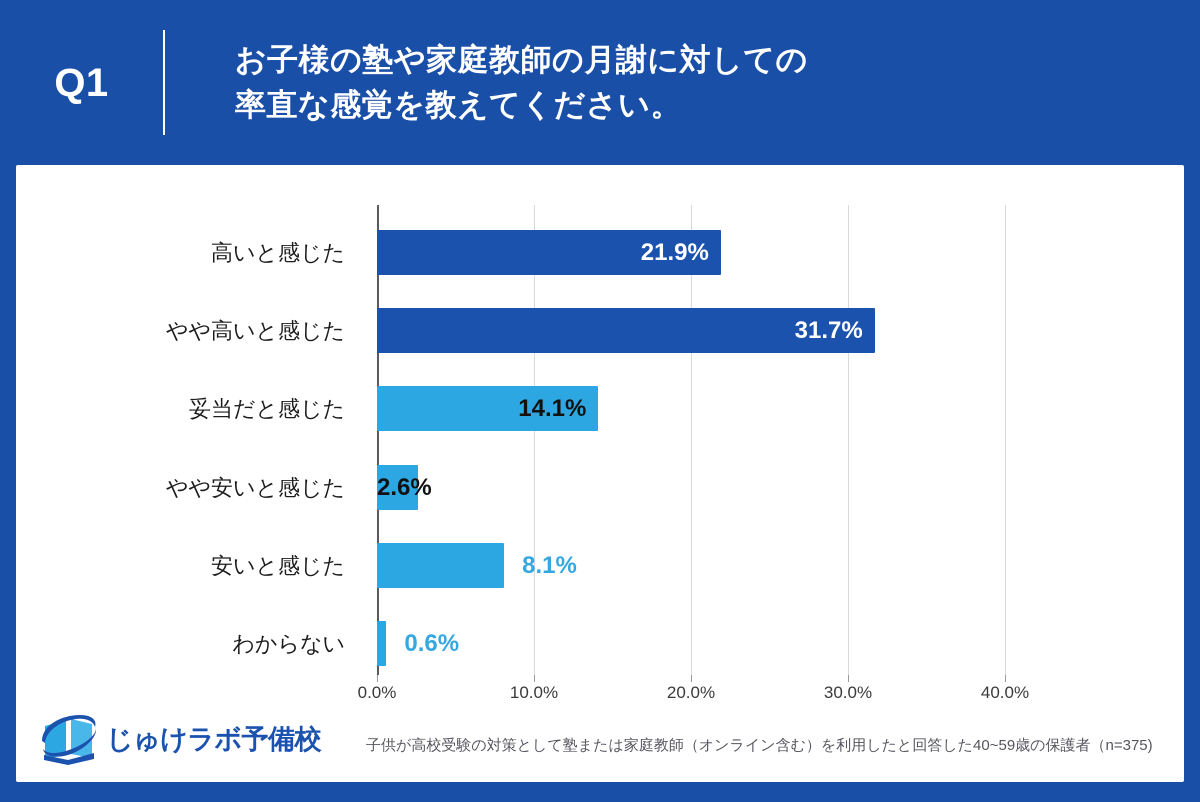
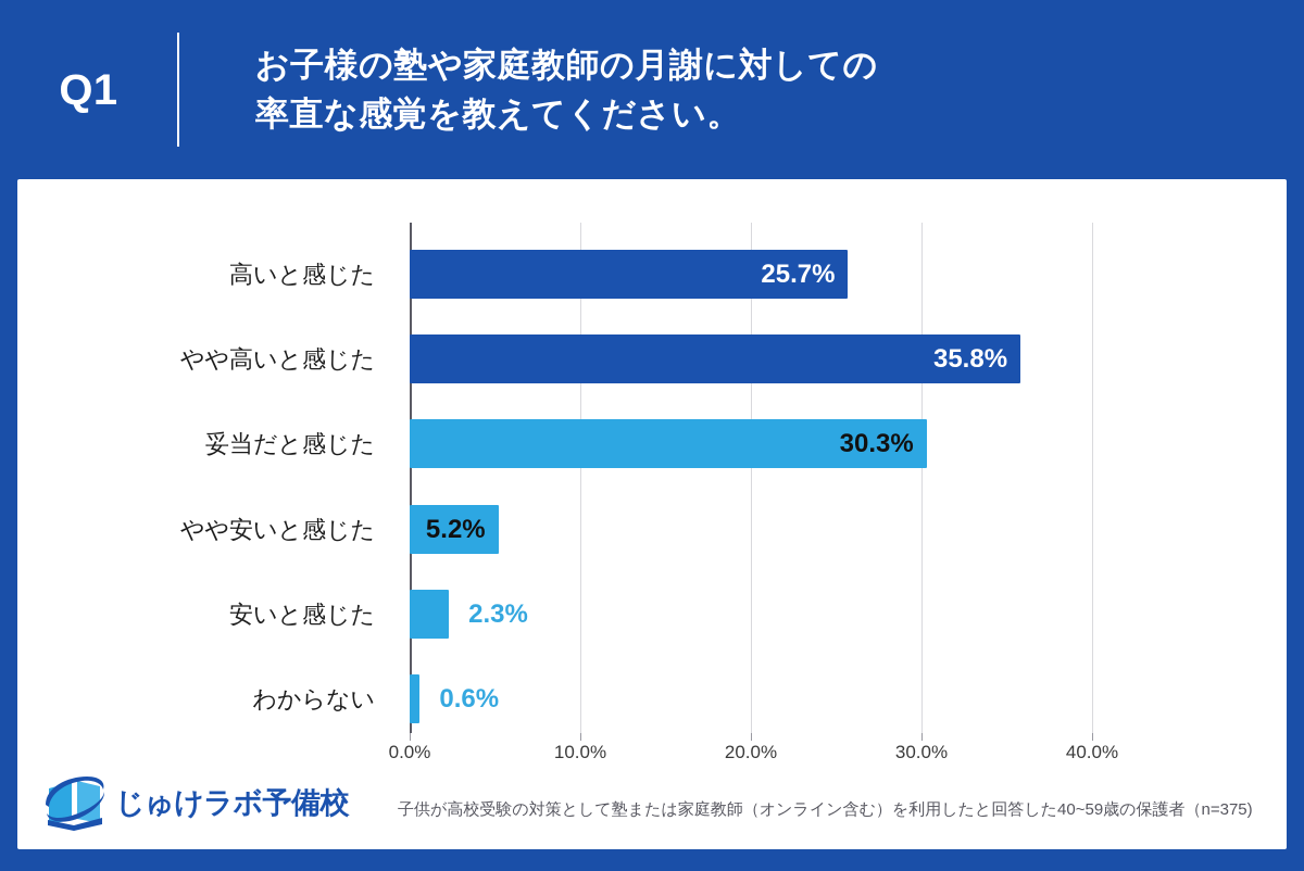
高いと感じた: 21.9% -> 25.7%
やや高いと感じた: 31.7% -> 35.8%
妥当だと感じた: 14.1% -> 30.3%
やや安いと感じた: 2.6% -> 5.2%
安いと感じた: 8.1% -> 2.3%
